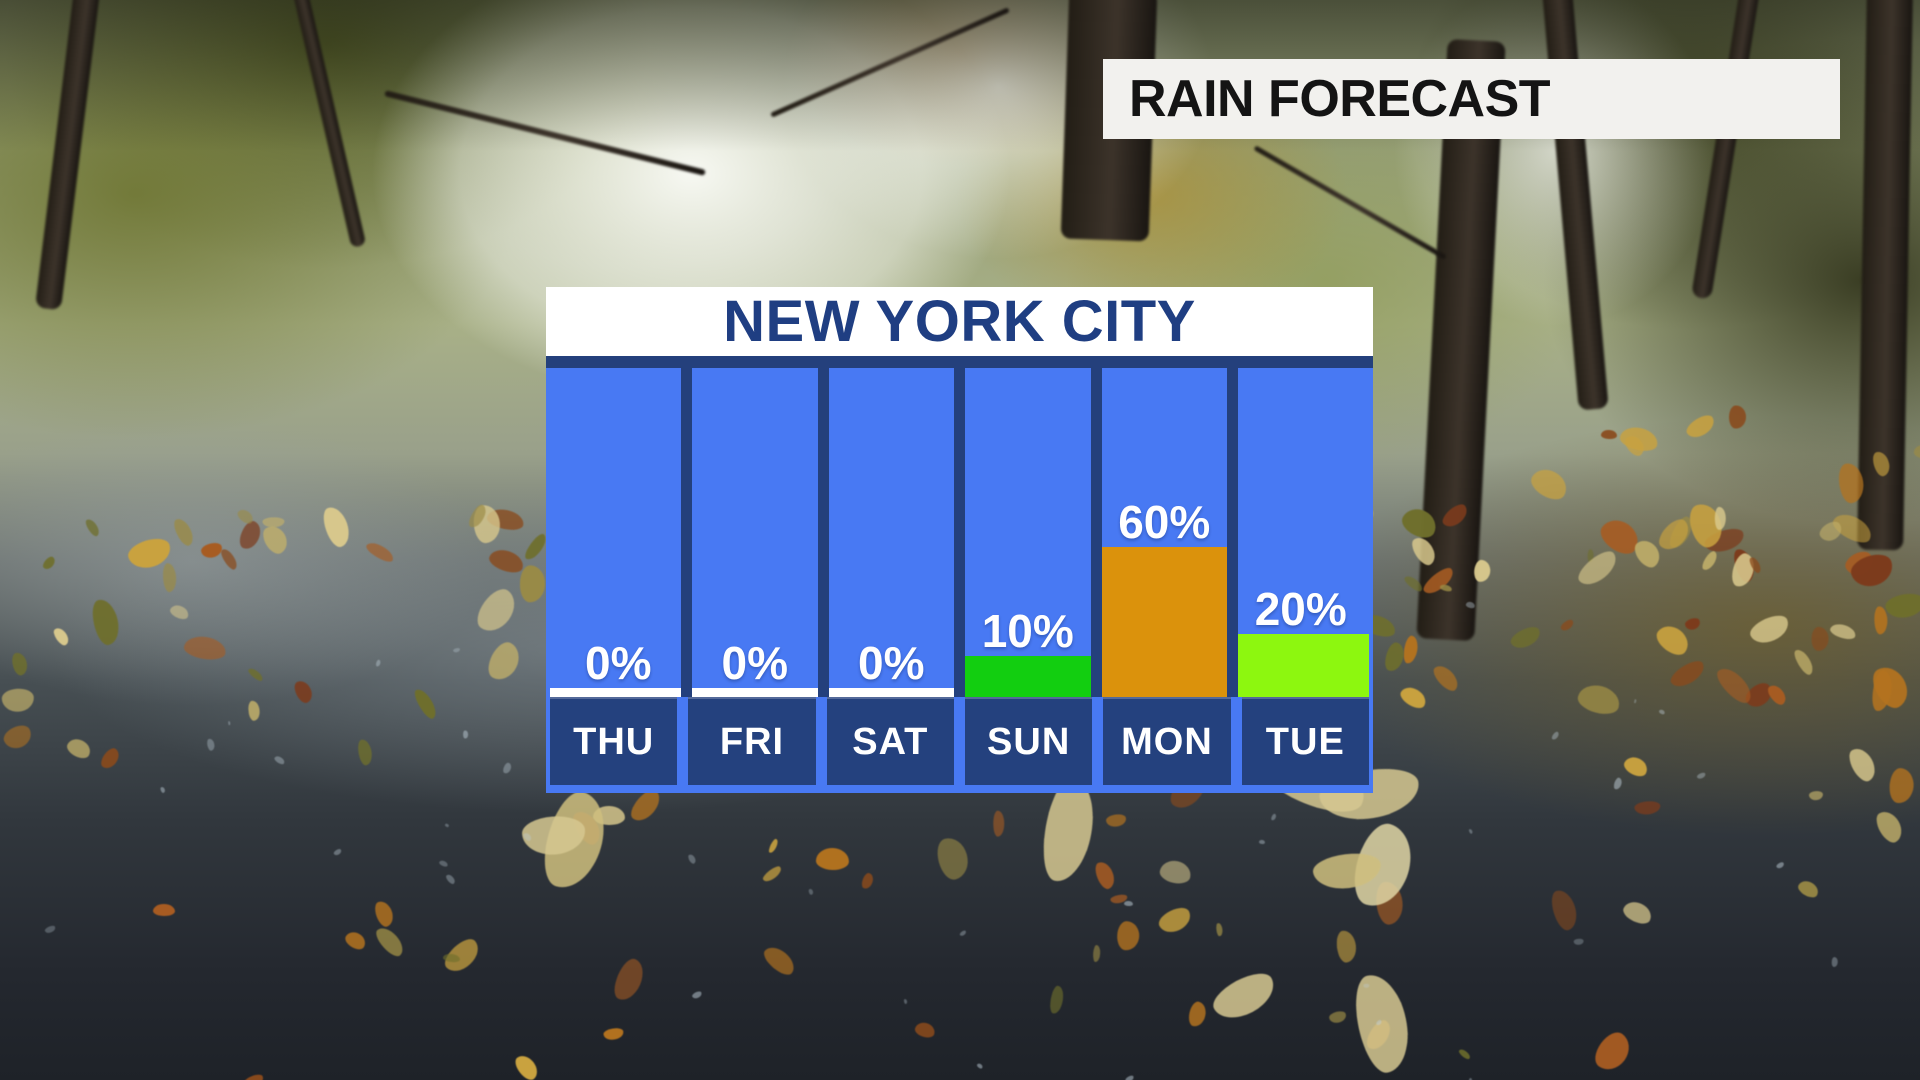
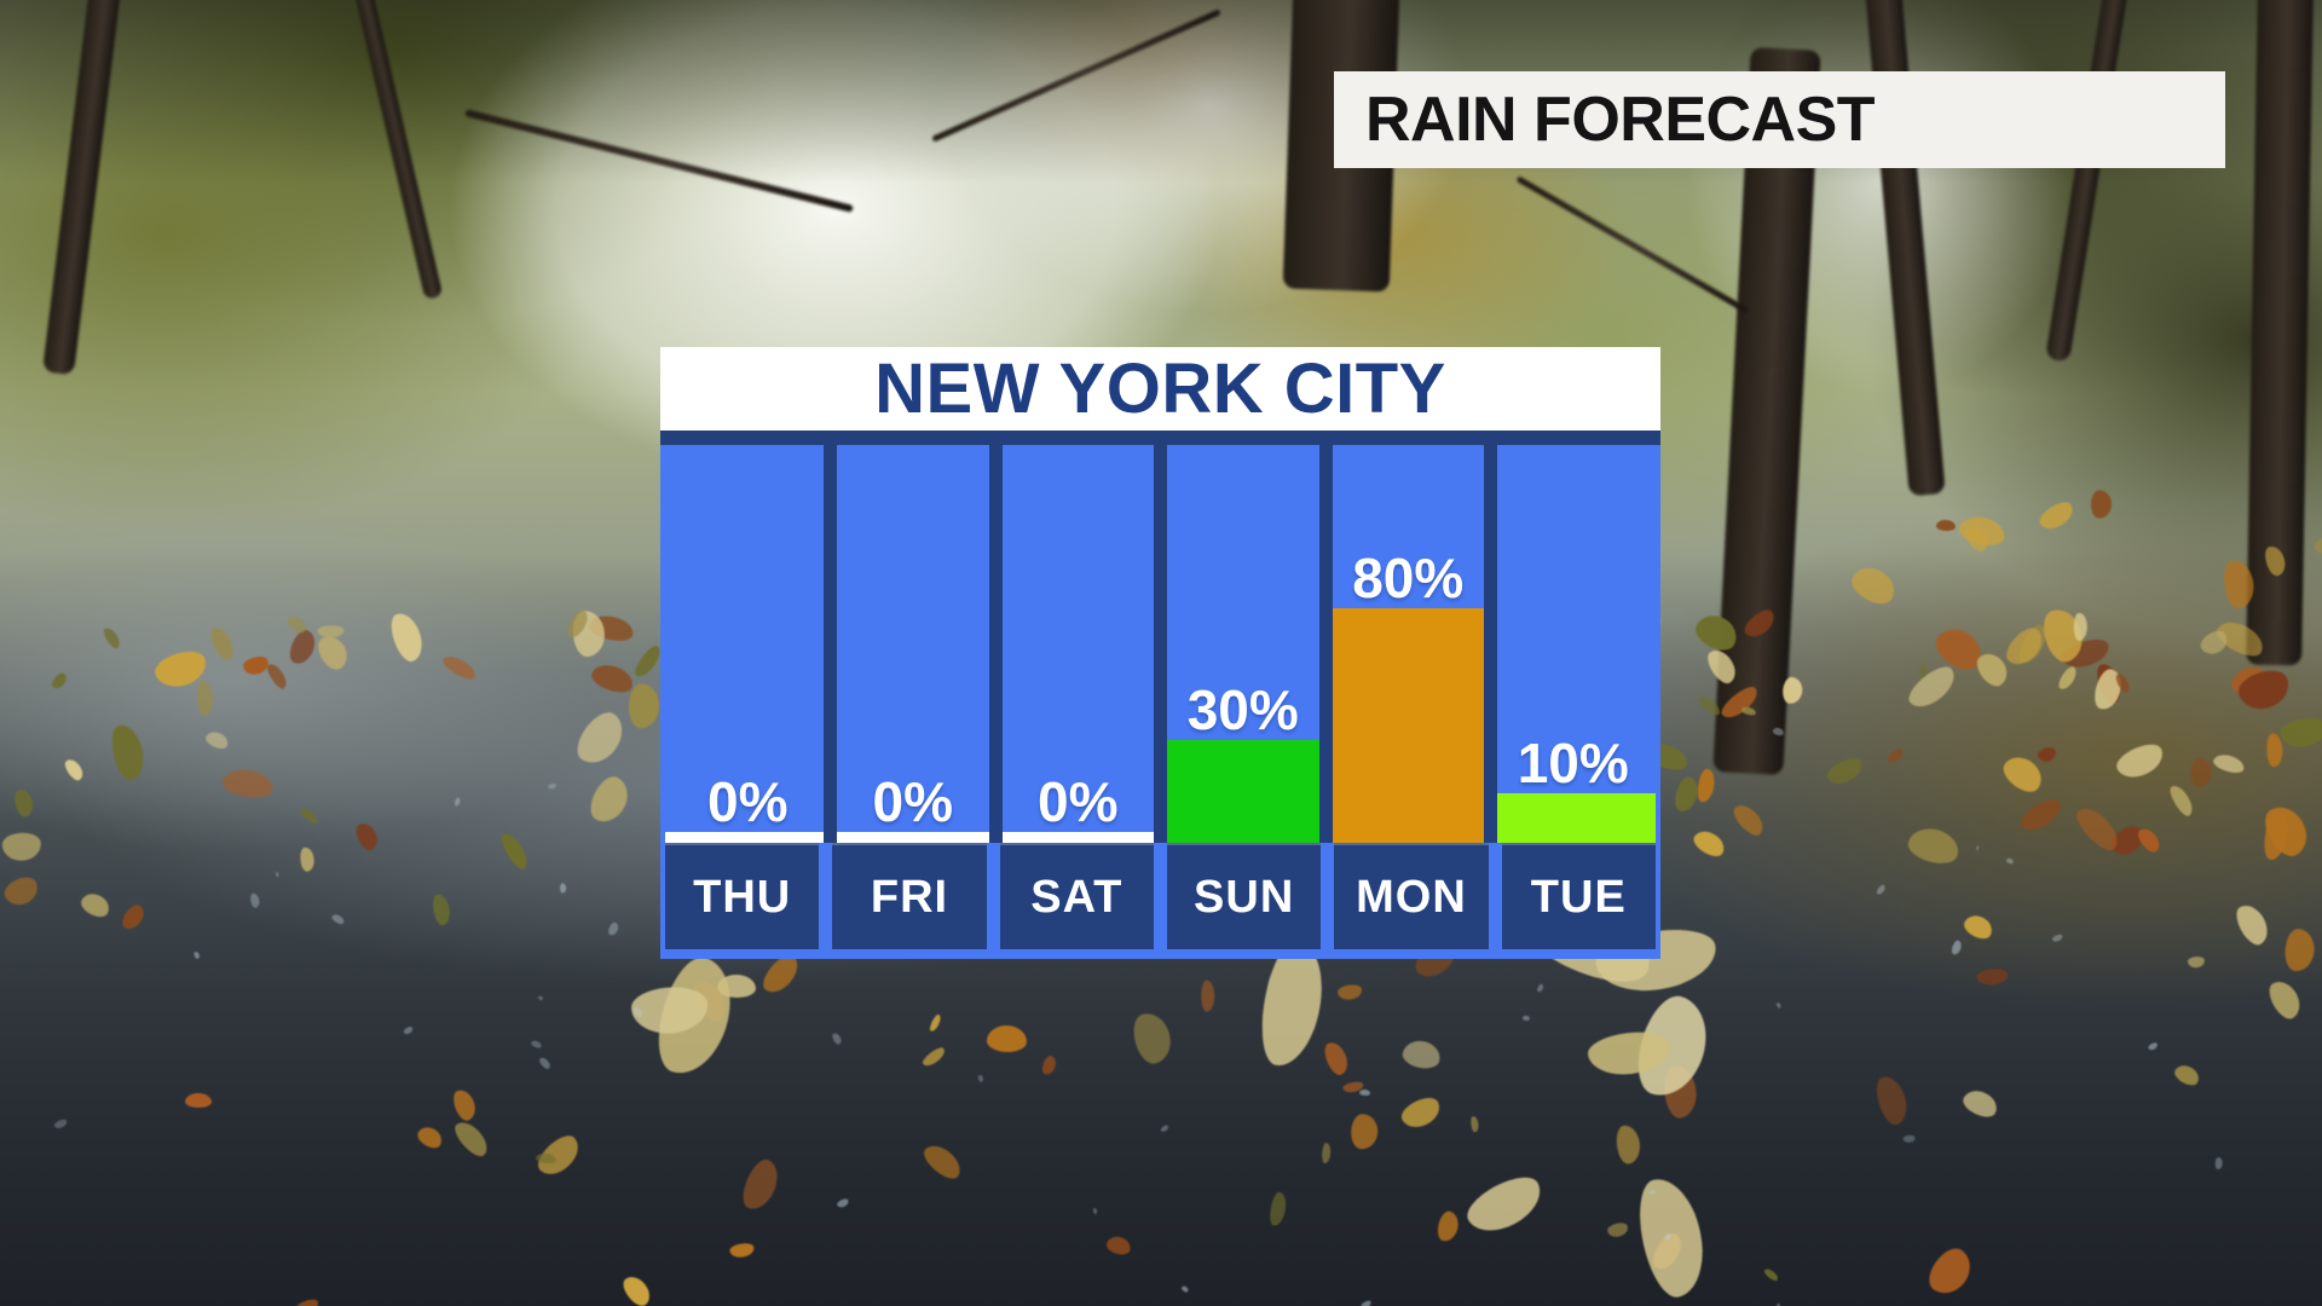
SUN: 10% -> 30%
MON: 60% -> 80%
TUE: 20% -> 10%
